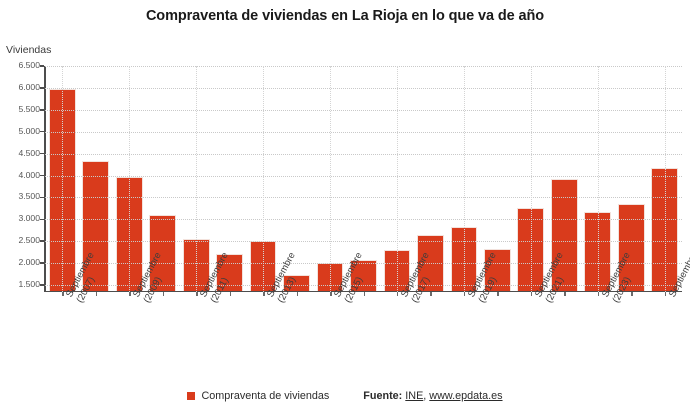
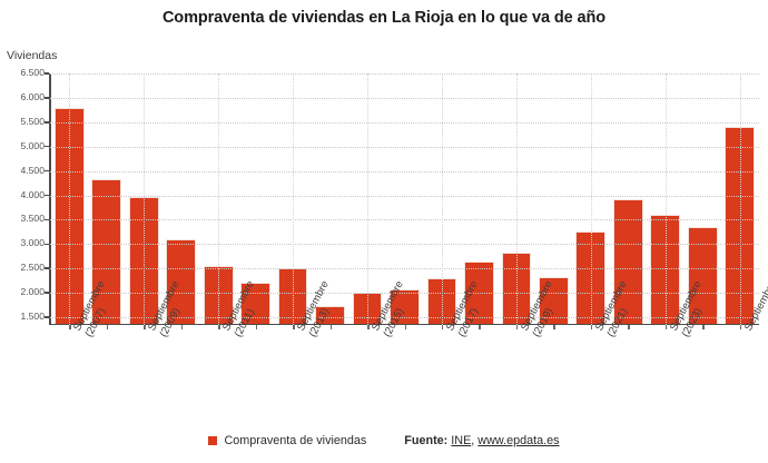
Septiembre (2007): 6000 -> 5800
Septiembre (2023): 3200 -> 3600
Septiembre: 4200 -> 5400
